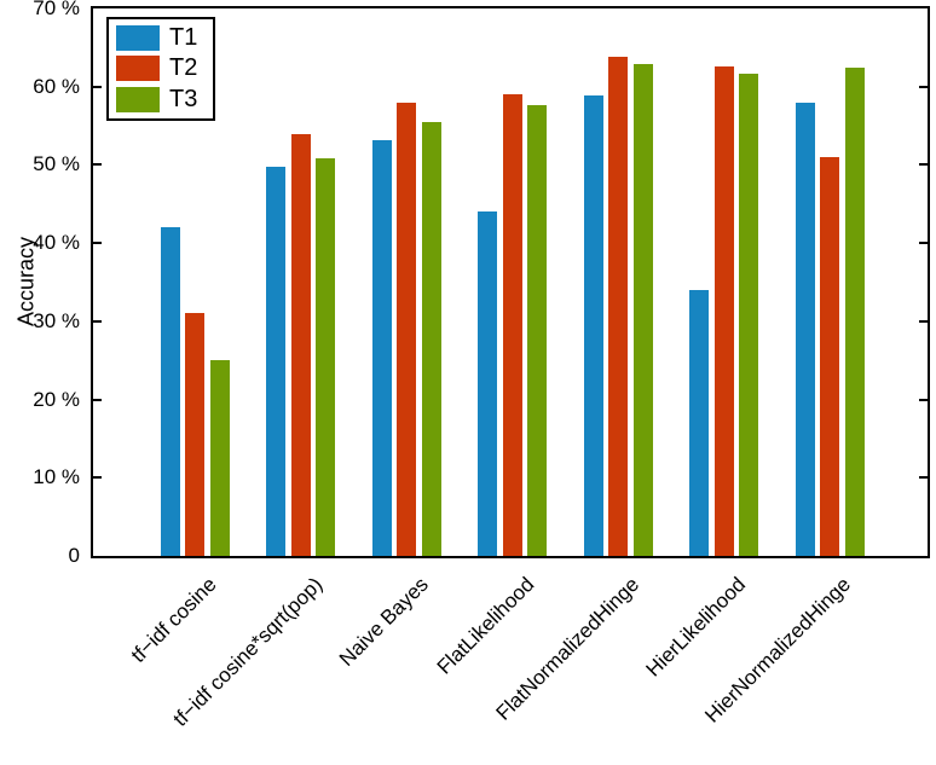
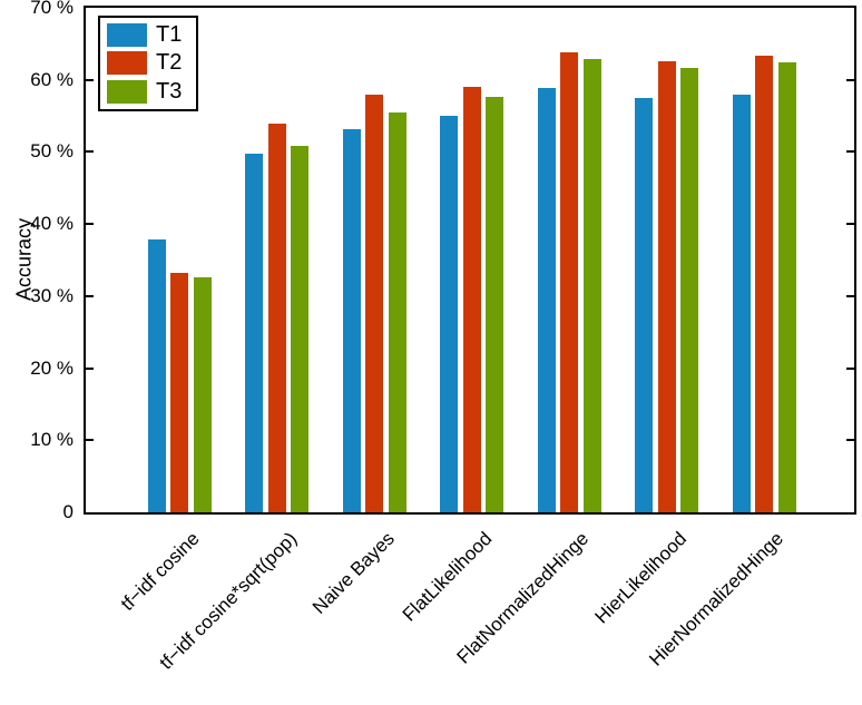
T1/tf−idf cosine: 42% -> 38%
T2/tf−idf cosine: 31% -> 33%
T3/tf−idf cosine: 25% -> 33%
T1/FlatLikelihood: 44% -> 55%
T1/HierLikelihood: 34% -> 58%
T2/HierNormalizedHinge: 51% -> 63%
